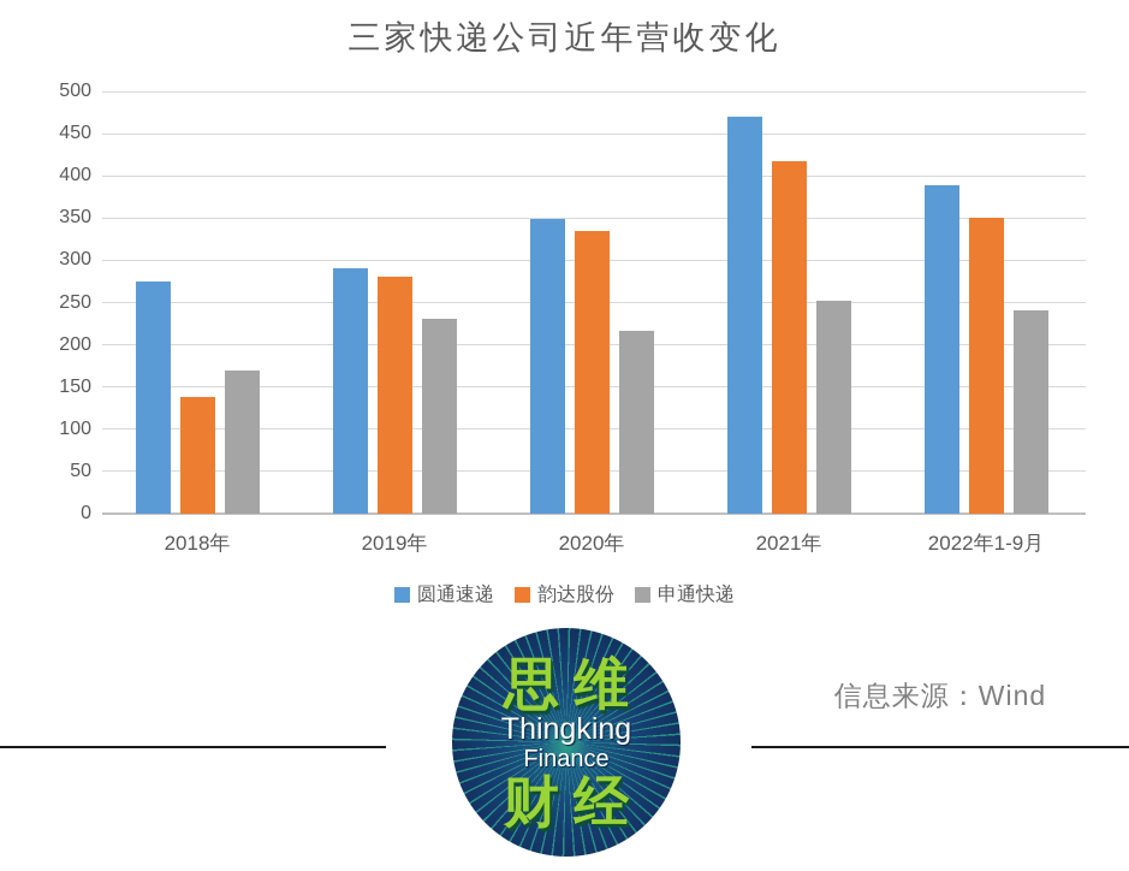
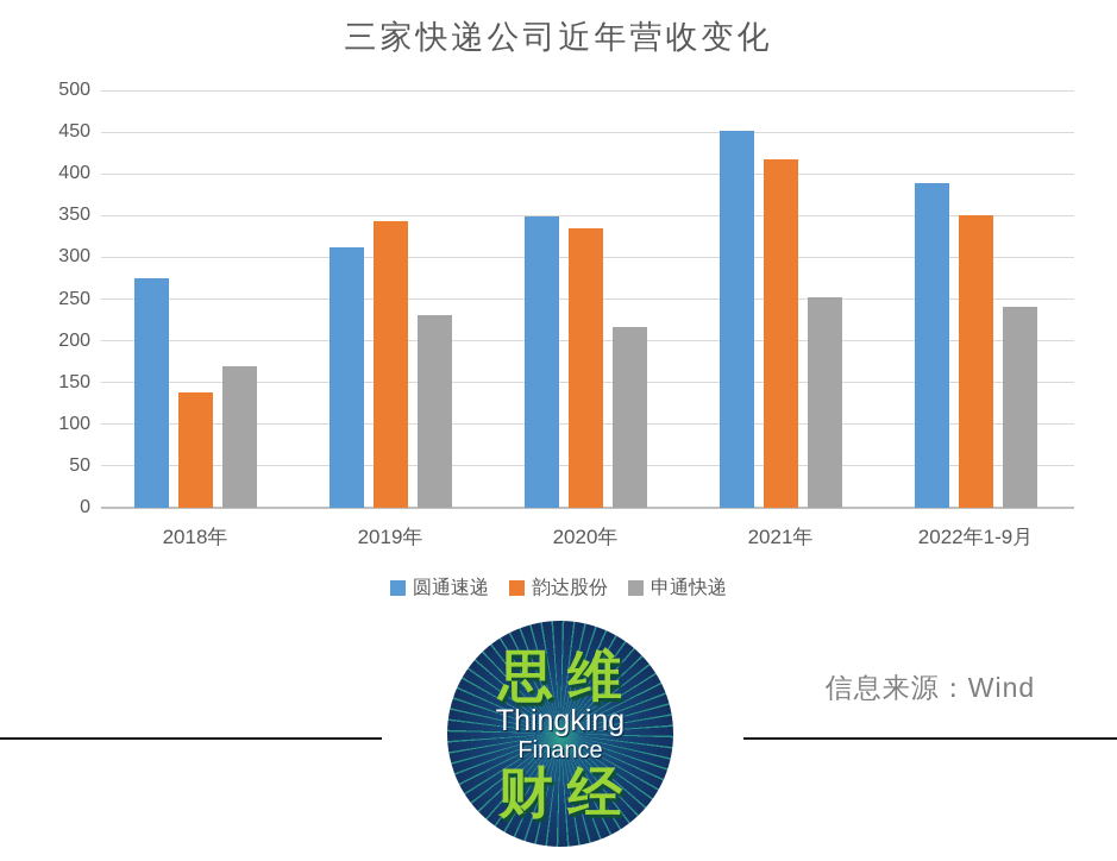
圆通速递/2019年: 290 -> 310
韵达股份/2019年: 280 -> 340
圆通速递/2021年: 470 -> 450
